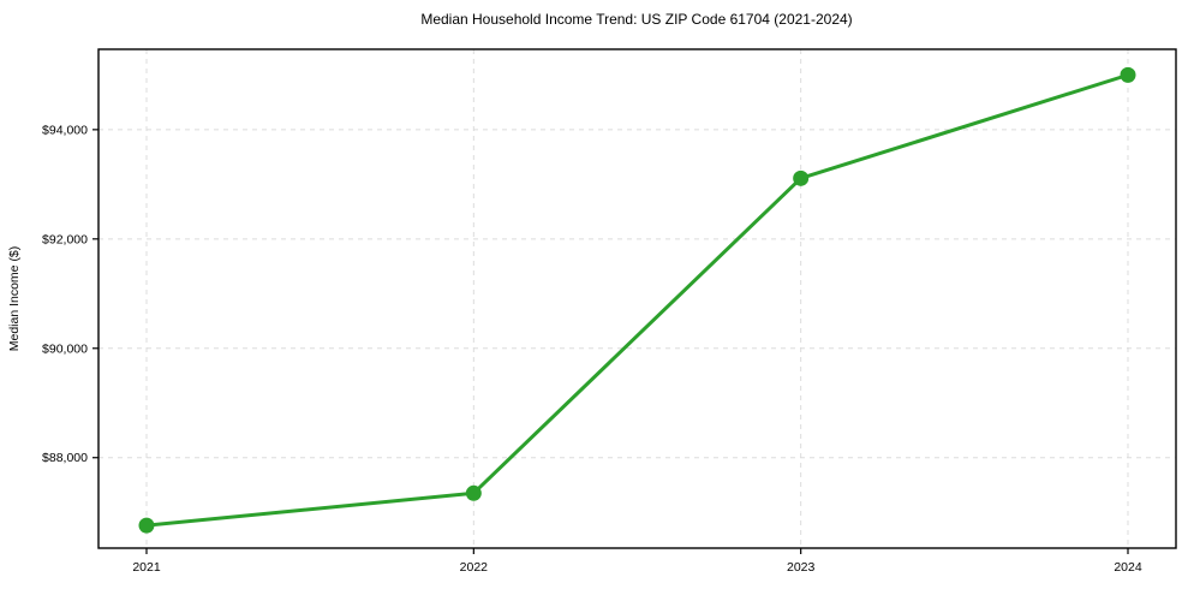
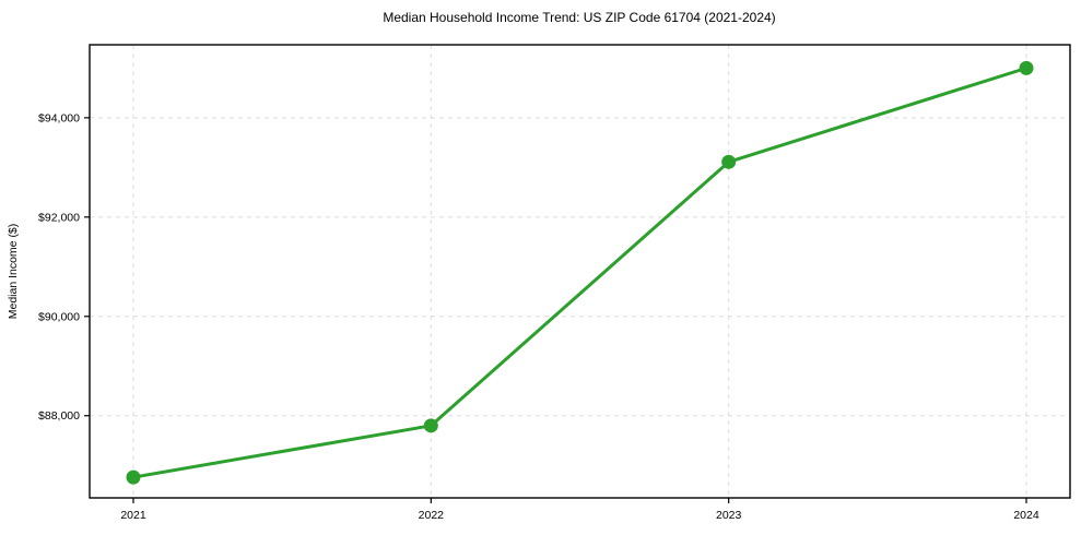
2022: $87400 -> $87800
